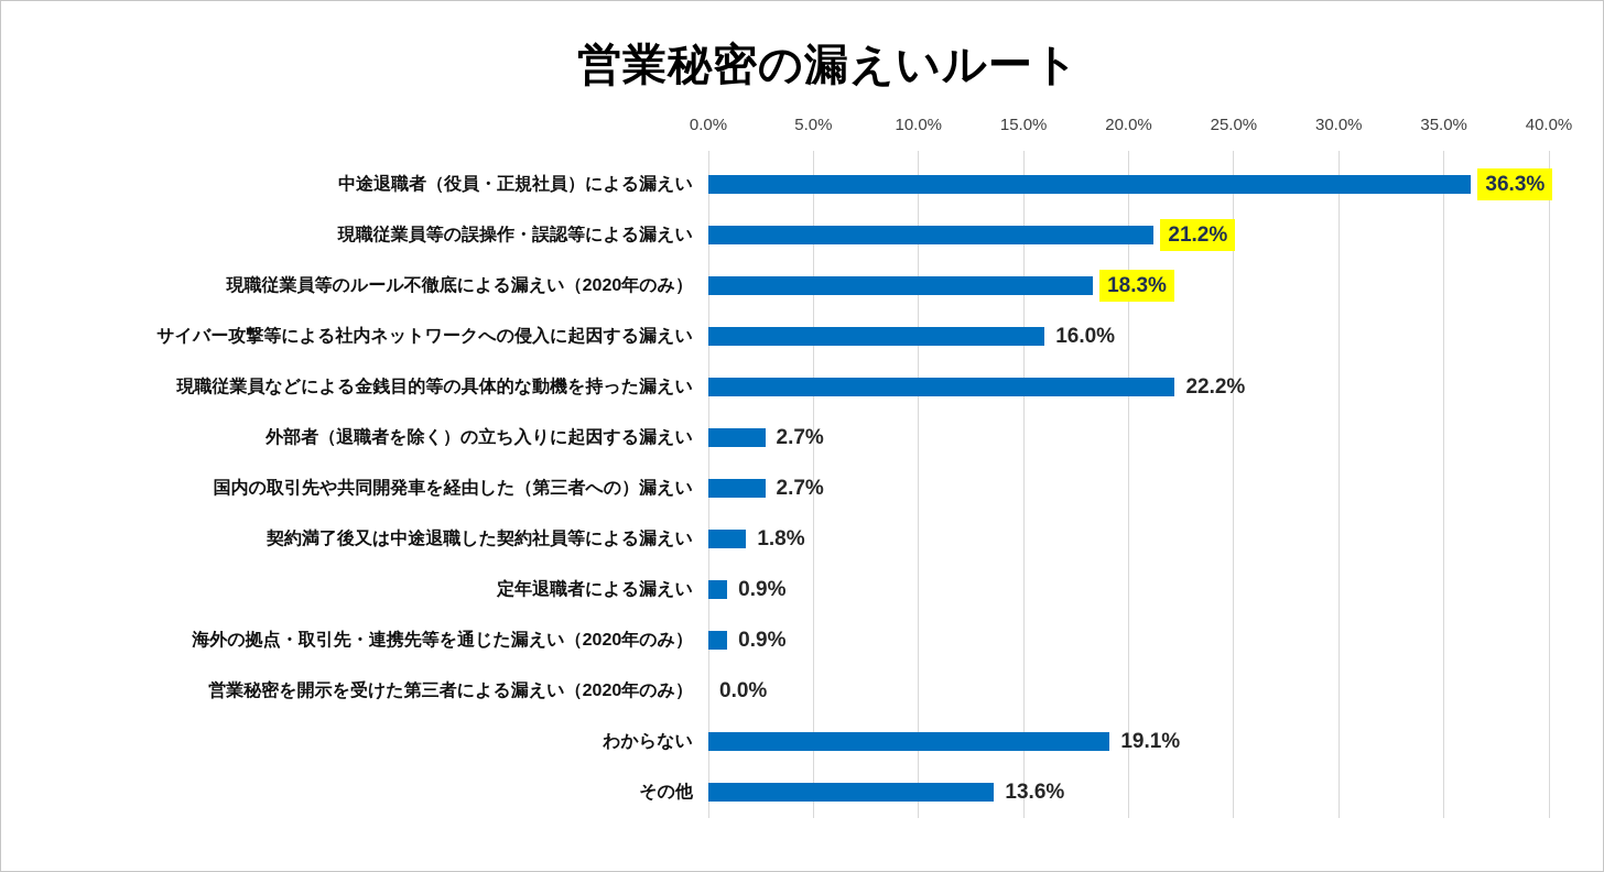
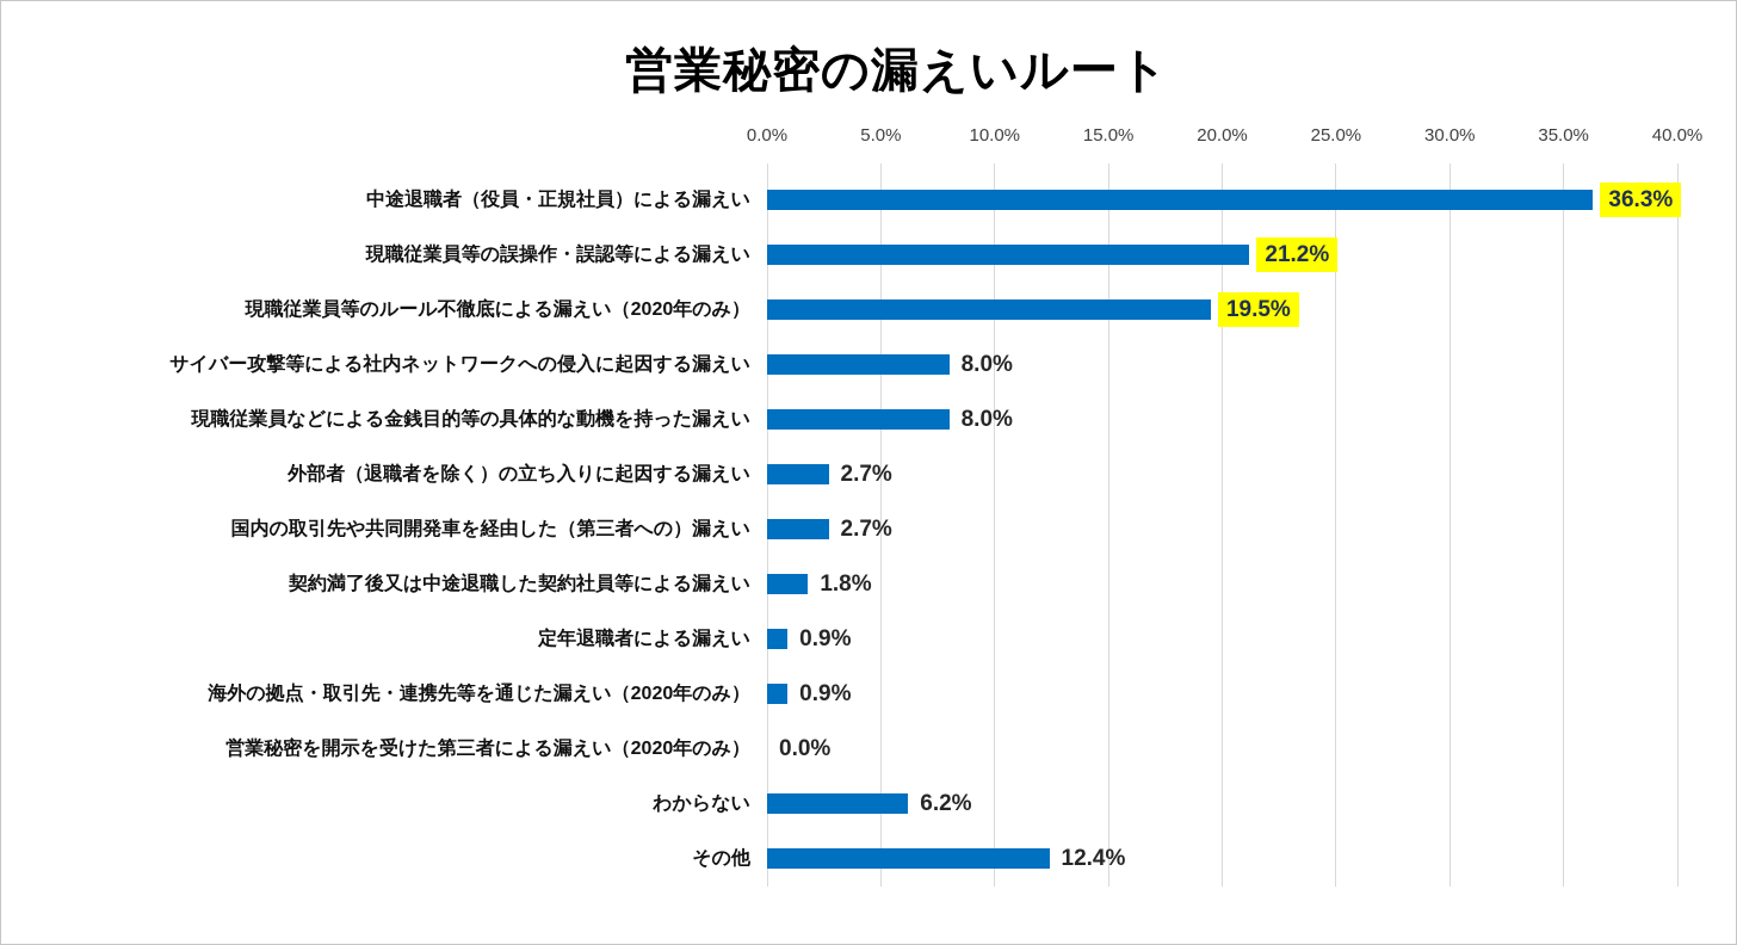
現職従業員等のルール不徹底による漏えい（2020年のみ）: 18.3% -> 19.5%
サイバー攻撃等による社内ネットワークへの侵入に起因する漏えい: 16.0% -> 8.0%
現職従業員などによる金銭目的等の具体的な動機を持った漏えい: 22.2% -> 8.0%
わからない: 19.1% -> 6.2%
その他: 13.6% -> 12.4%
